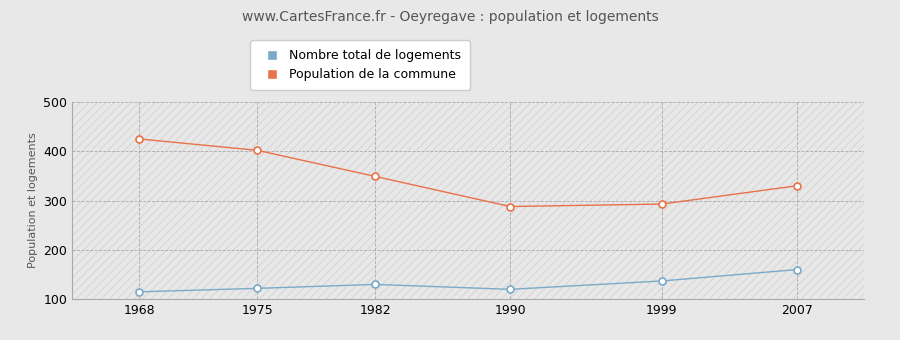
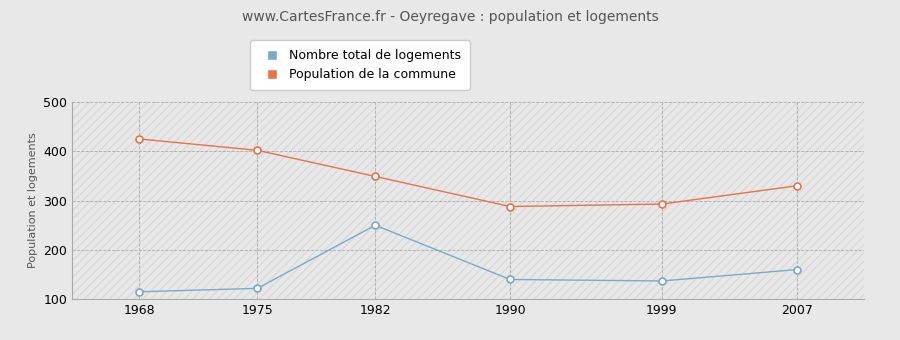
Nombre total de logements/1982: 130 -> 250
Nombre total de logements/1990: 120 -> 140
